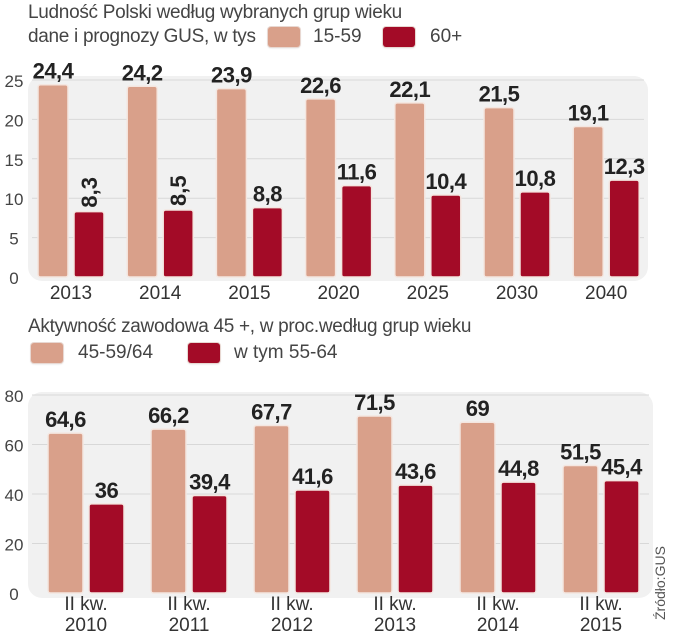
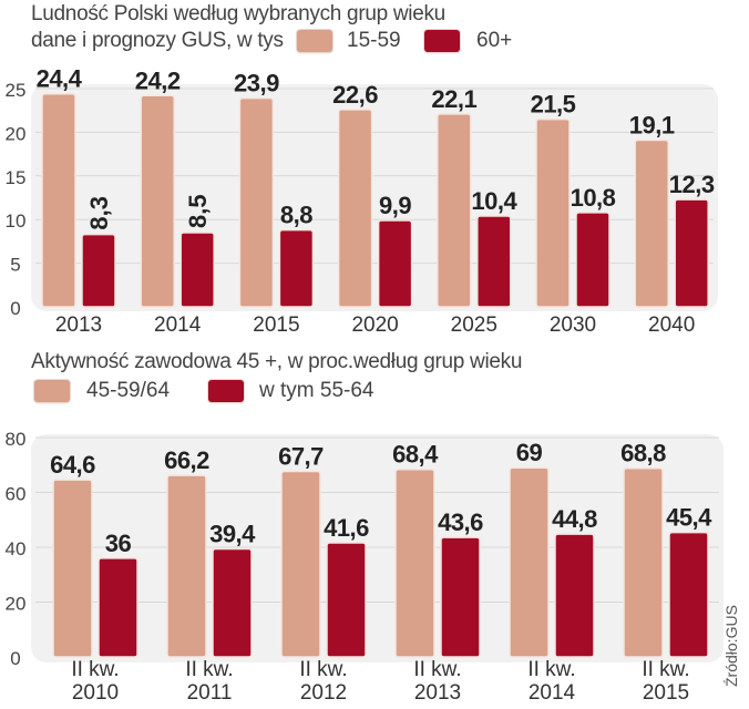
Ludność Polski według wybranych grup wieku/60+/2020: 11,6 -> 9,9
Aktywność zawodowa 45 +, w proc.według grup wieku/45-59/64/II kw. 2013: 71,5 -> 68,4
Aktywność zawodowa 45 +, w proc.według grup wieku/45-59/64/II kw. 2015: 51,5 -> 68,8
